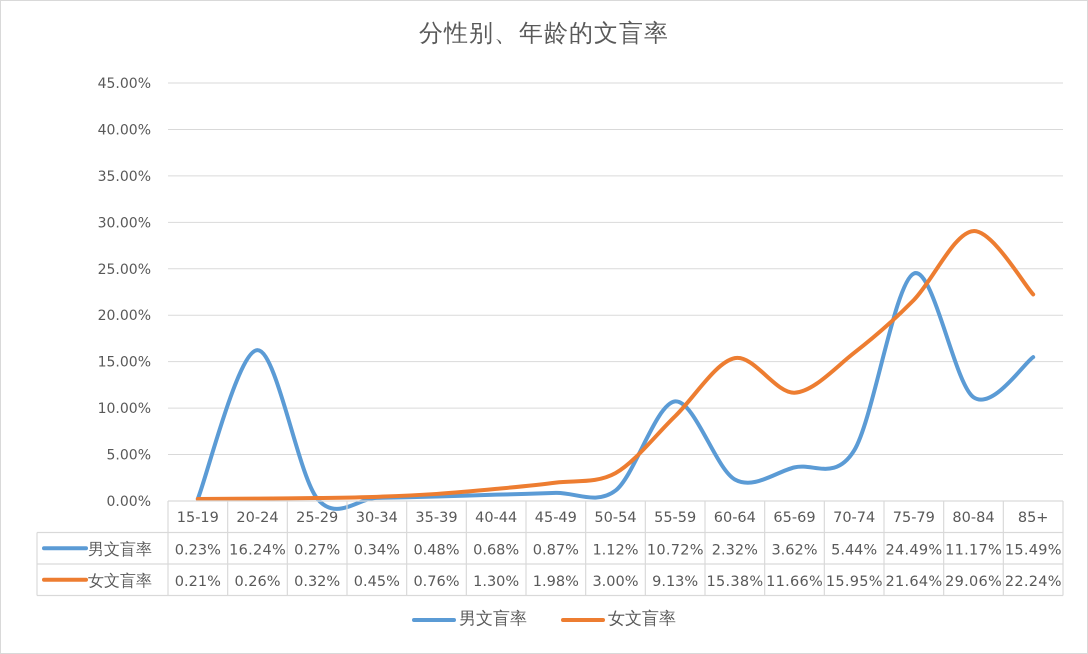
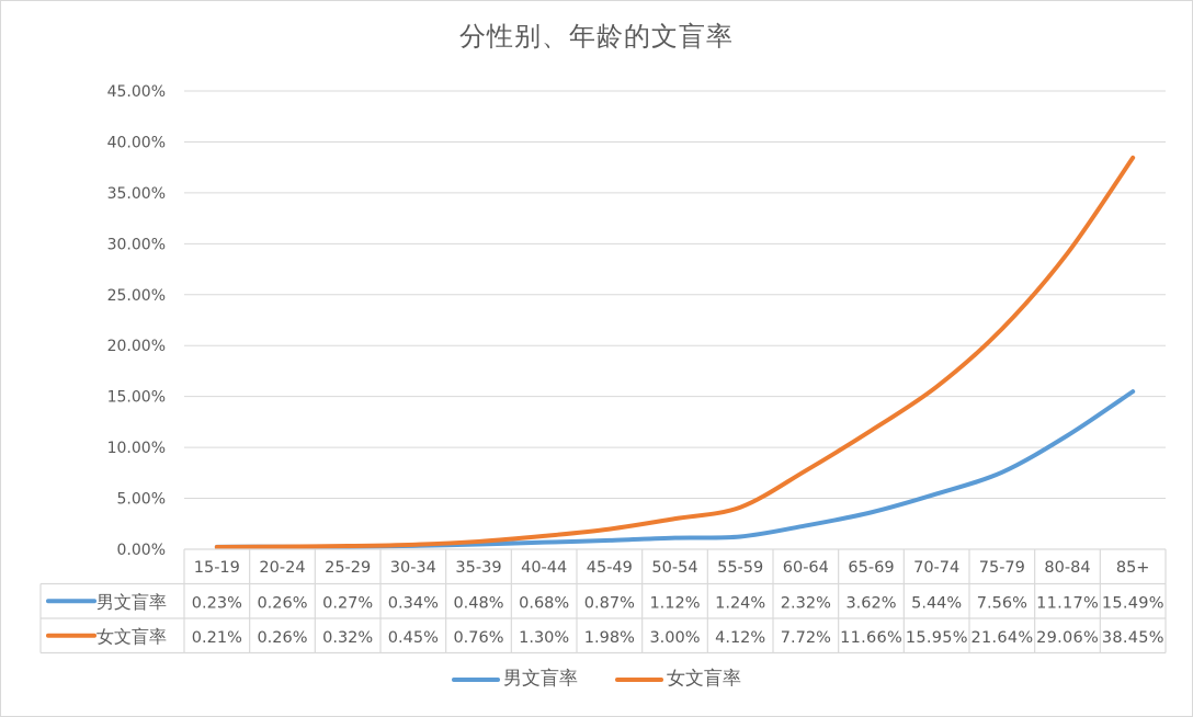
男文盲率/20-24: 16.24% -> 0.26%
男文盲率/55-59: 10.72% -> 1.24%
女文盲率/55-59: 9.13% -> 4.12%
女文盲率/60-64: 15.38% -> 7.72%
男文盲率/75-79: 24.49% -> 7.56%
女文盲率/85+: 22.24% -> 38.45%
